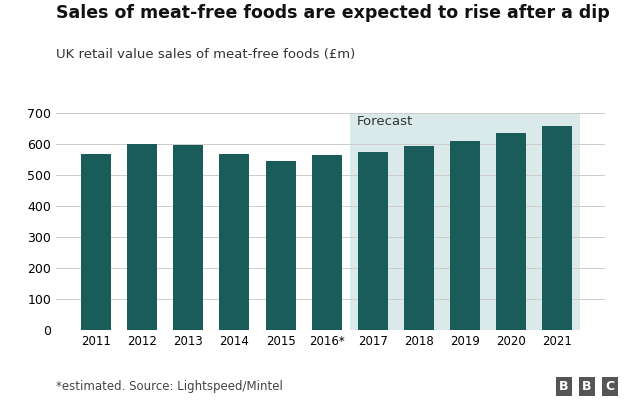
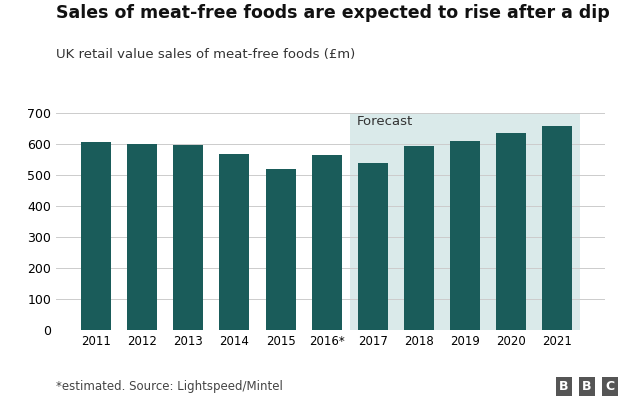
2011: 568 -> 605
2015: 546 -> 520
2017: 575 -> 540
